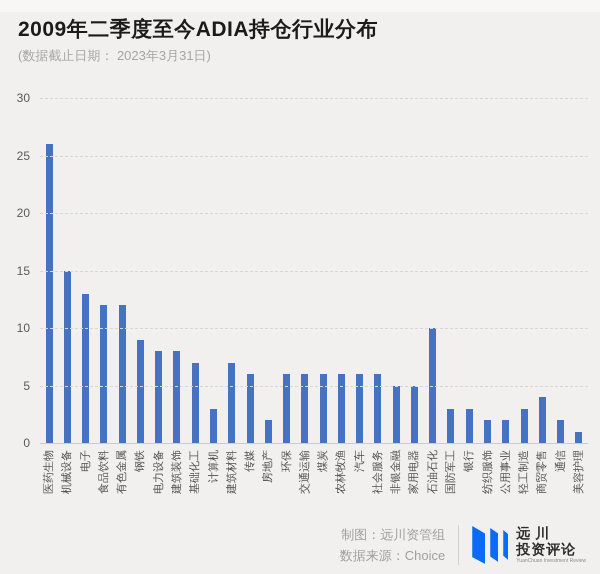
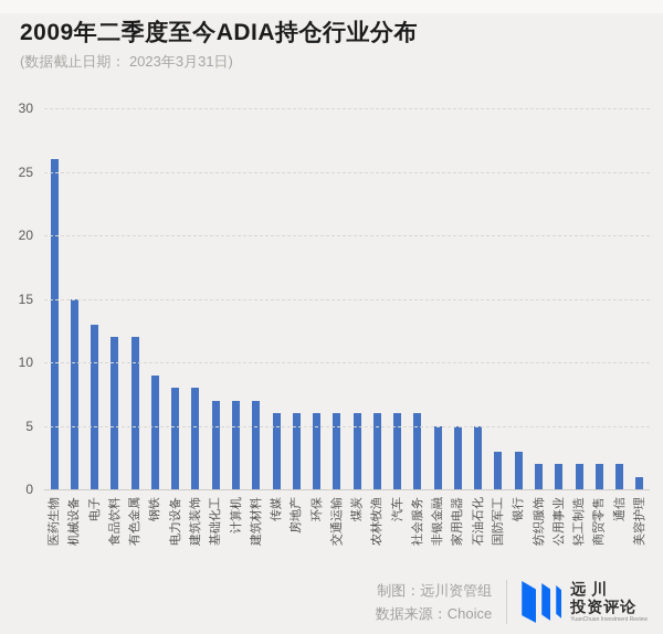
计算机: 3 -> 7
房地产: 2 -> 6
石油石化: 10 -> 5
轻工制造: 3 -> 2
商贸零售: 4 -> 2
